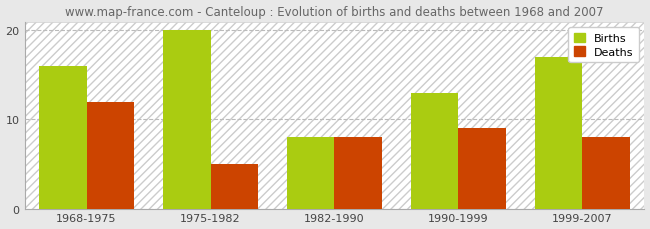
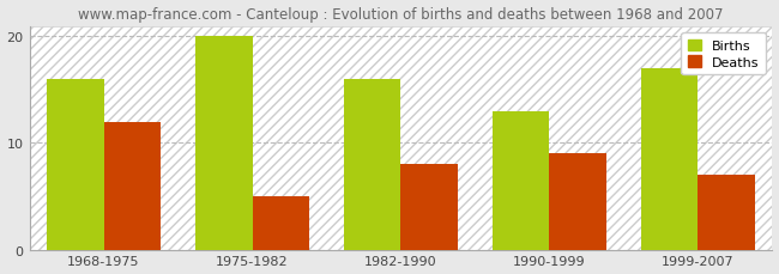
Births/1982-1990: 8 -> 16
Deaths/1999-2007: 8 -> 7
